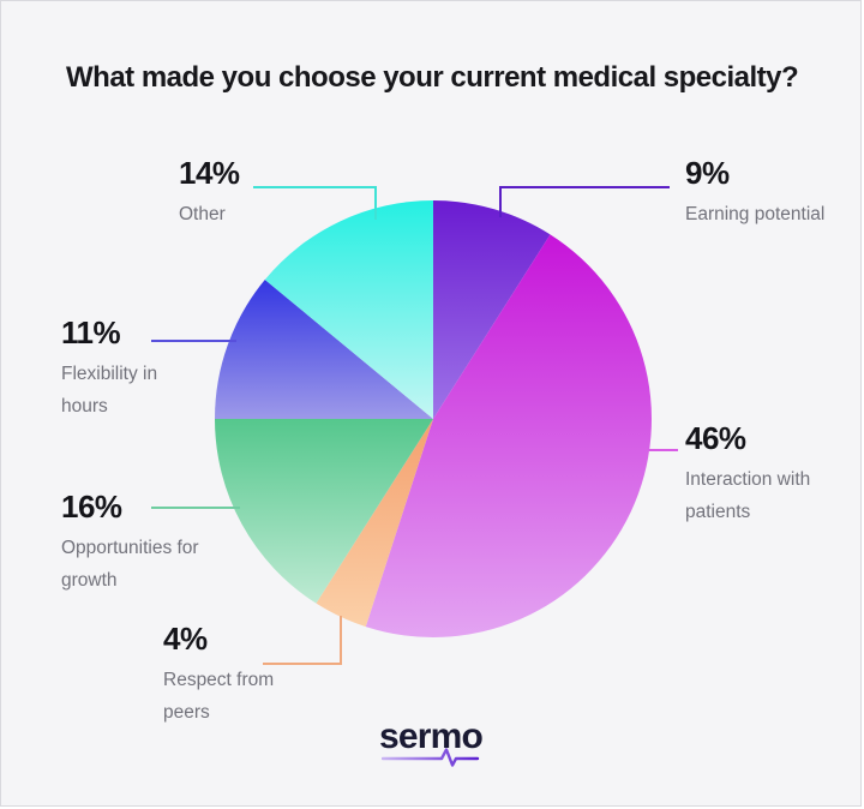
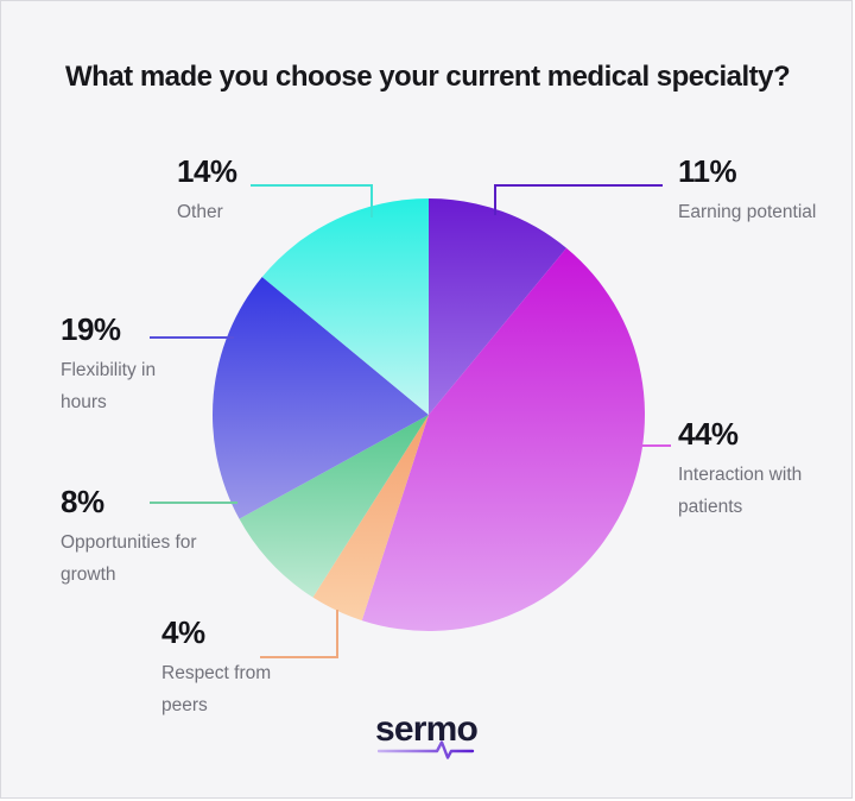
Earning potential: 9% -> 11%
Interaction with patients: 46% -> 44%
Opportunities for growth: 16% -> 8%
Flexibility in hours: 11% -> 19%
